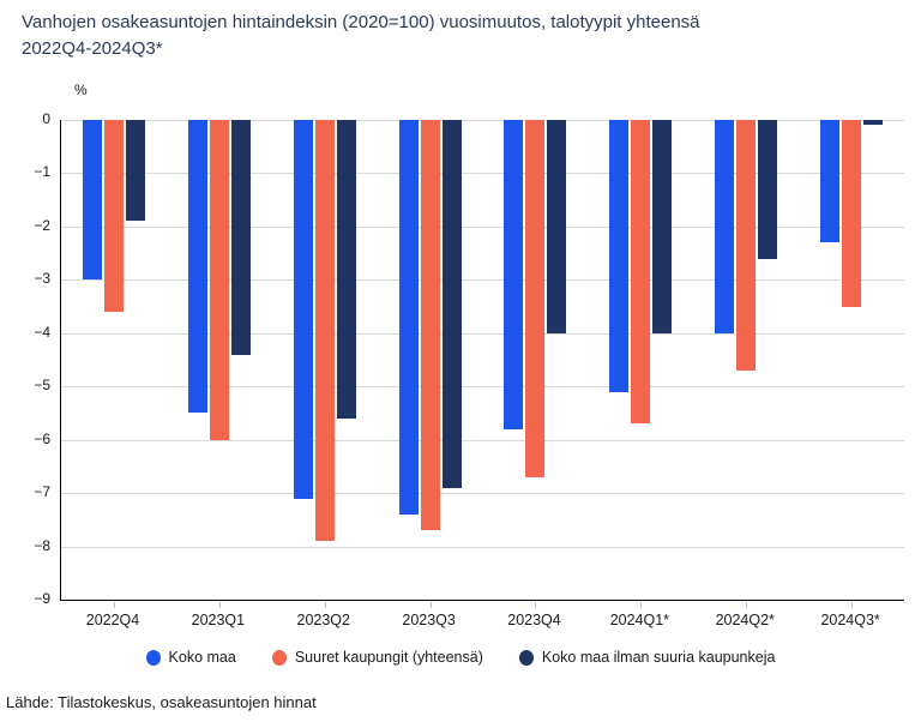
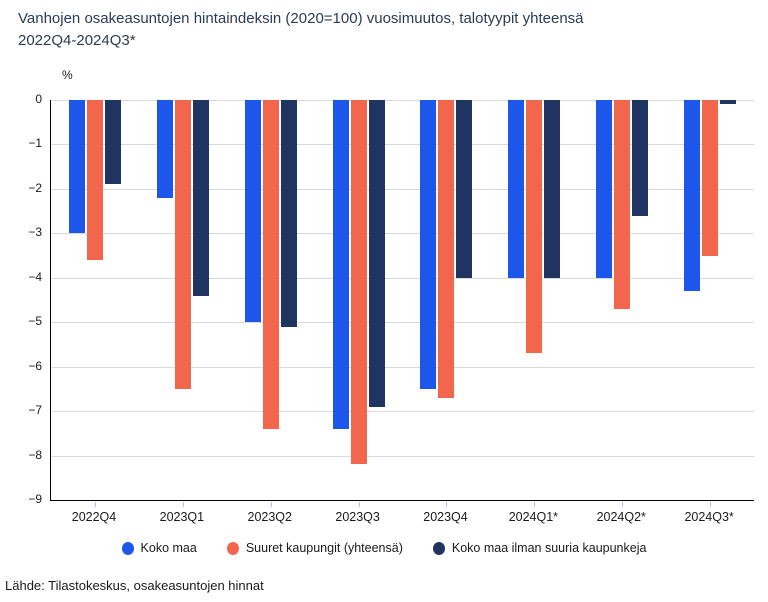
Koko maa/2023Q1: -5.5 -> -2.2
Suuret kaupungit (yhteensä)/2023Q1: -6.0 -> -6.5
Koko maa/2023Q2: -7.1 -> -5.0
Suuret kaupungit (yhteensä)/2023Q2: -7.9 -> -7.4
Koko maa ilman suuria kaupunkeja/2023Q2: -5.6 -> -5.1
Suuret kaupungit (yhteensä)/2023Q3: -7.7 -> -8.2
Koko maa/2023Q4: -5.8 -> -6.5
Koko maa/2024Q1*: -5.1 -> -4.0
Koko maa/2024Q3*: -2.3 -> -4.3
